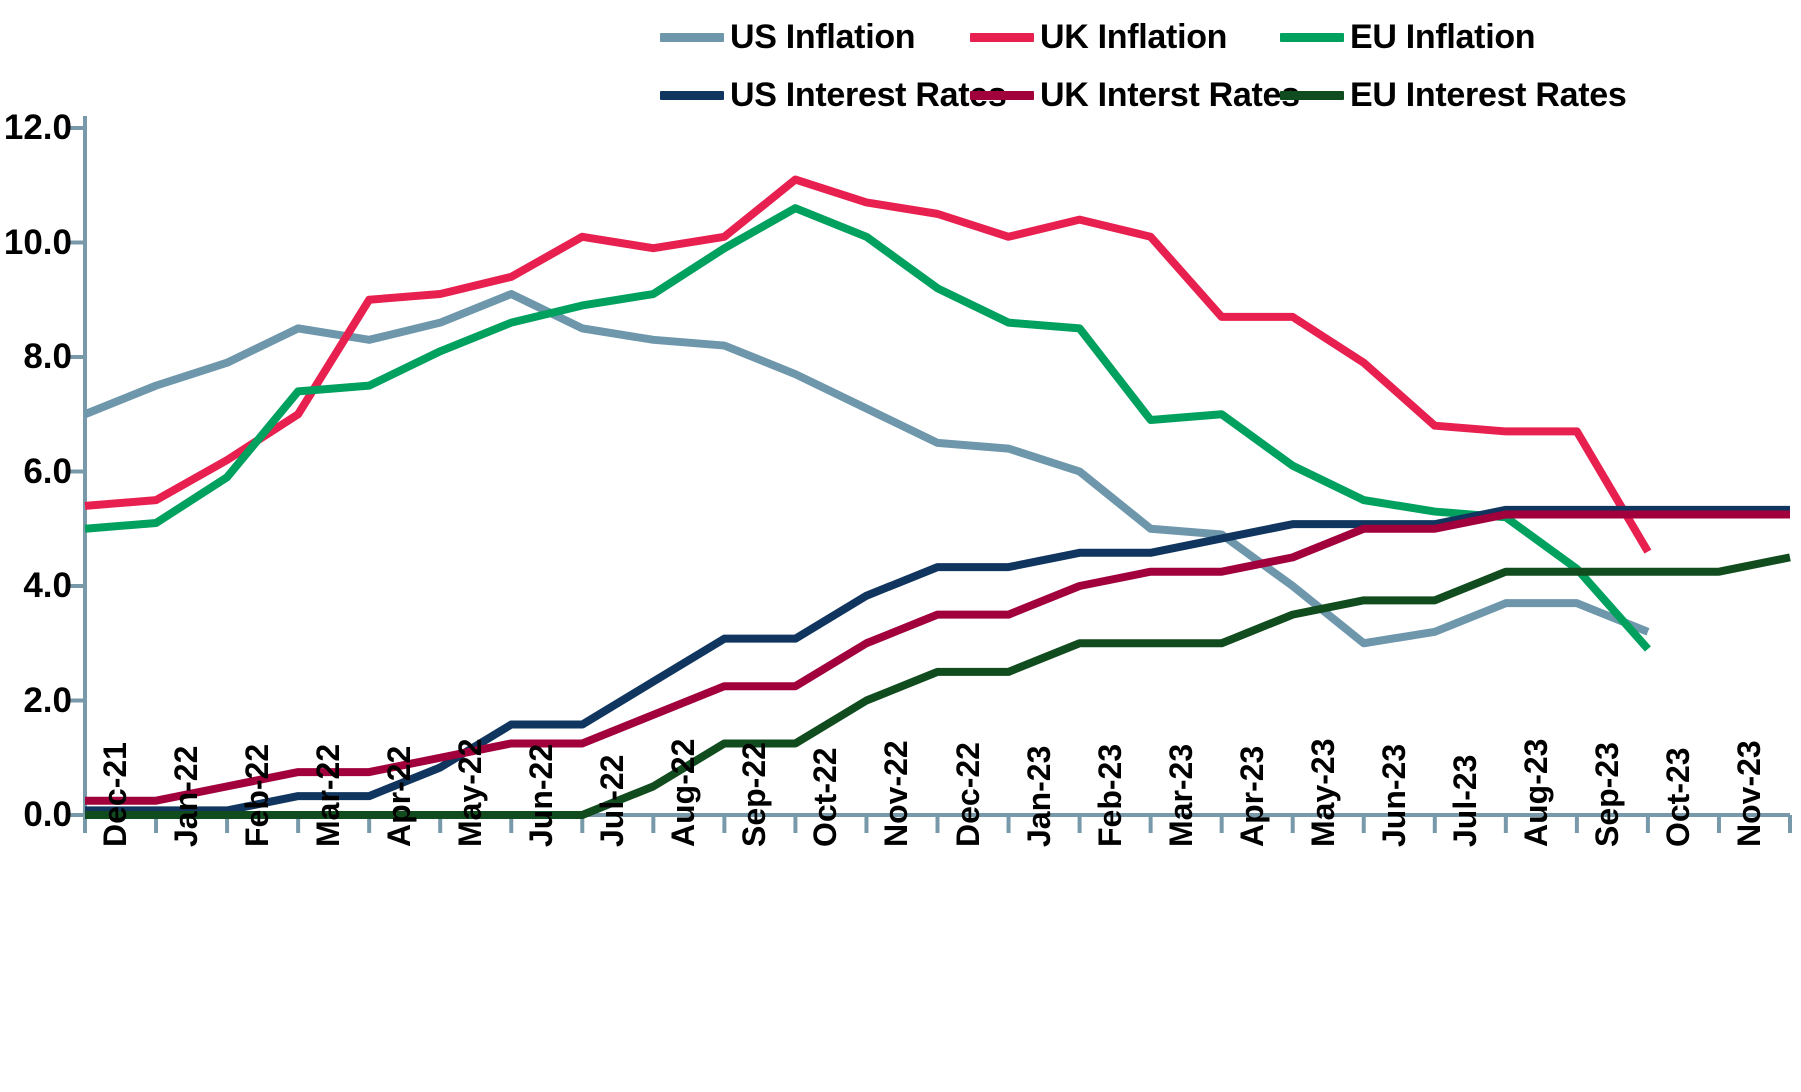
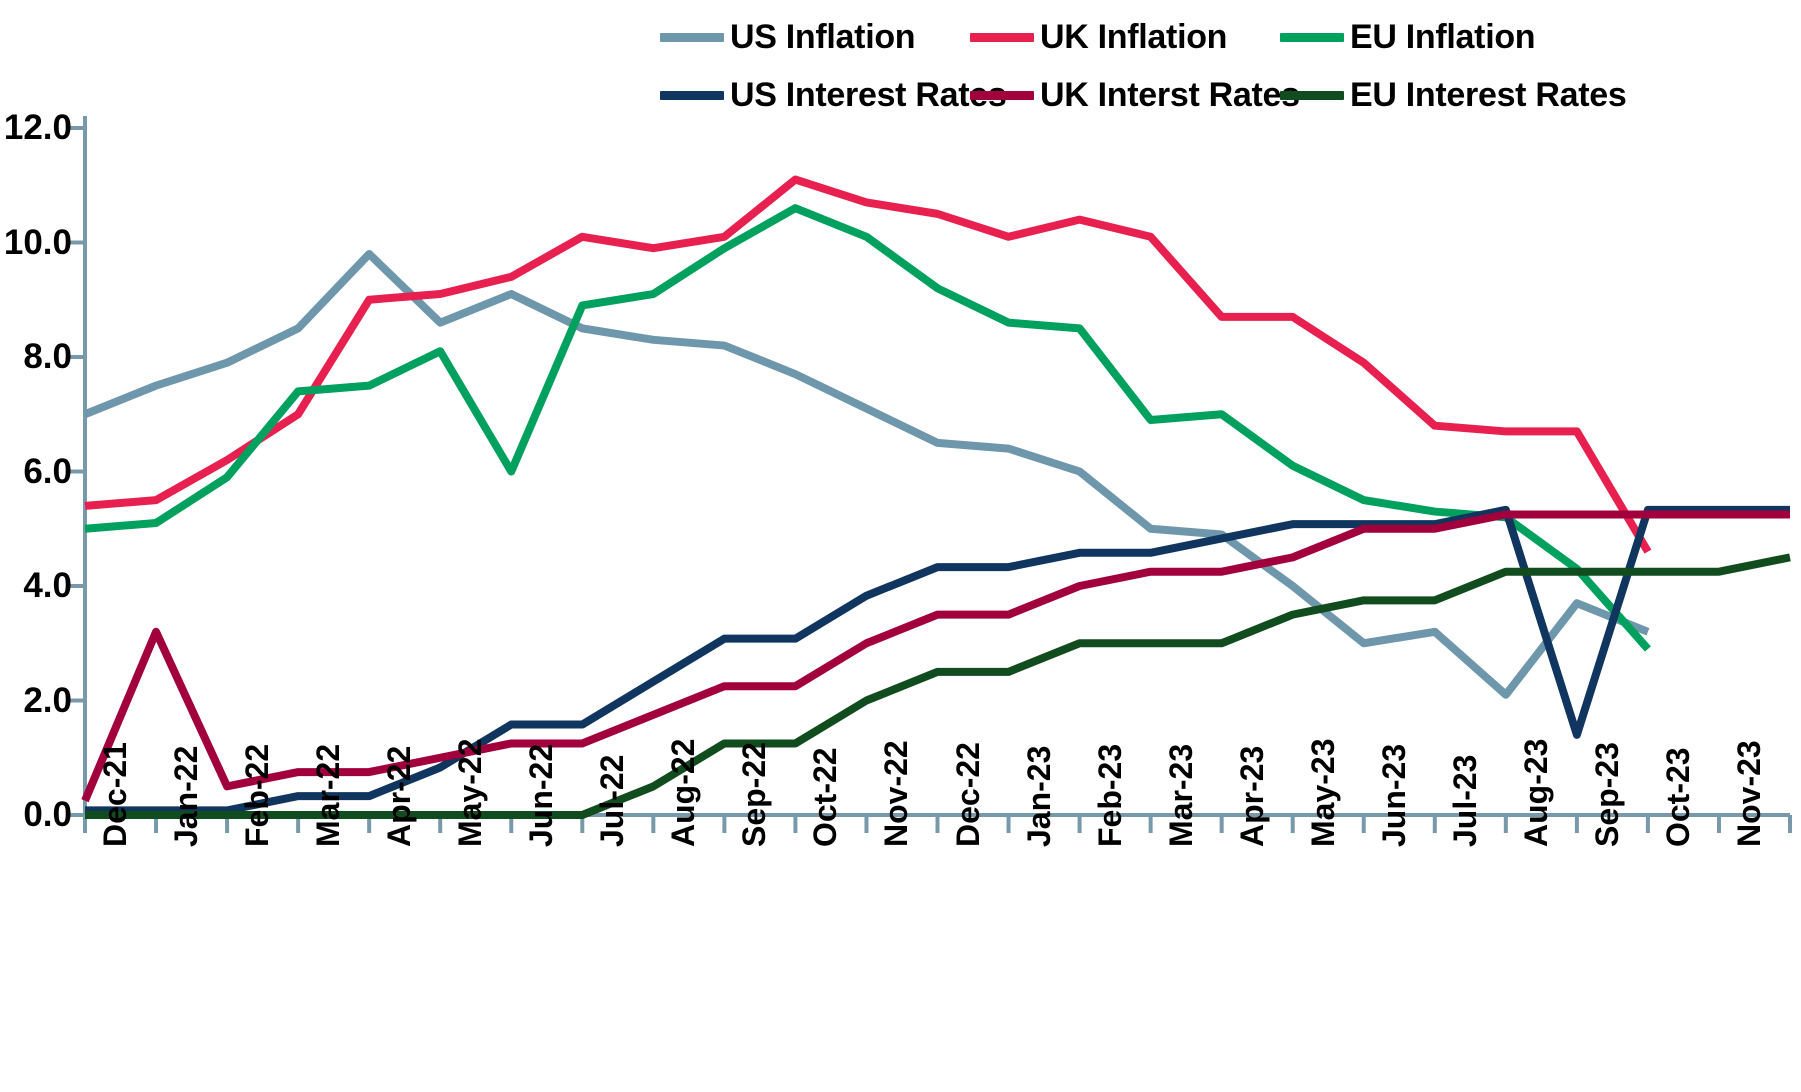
UK Interst Rates/Jan-22: 0.2 -> 3.2
US Inflation/Apr-22: 8.3 -> 9.8
EU Inflation/Jun-22: 8.6 -> 6.0
US Inflation/Aug-23: 3.7 -> 2.1
US Interest Rates/Sep-23: 5.3 -> 1.4
